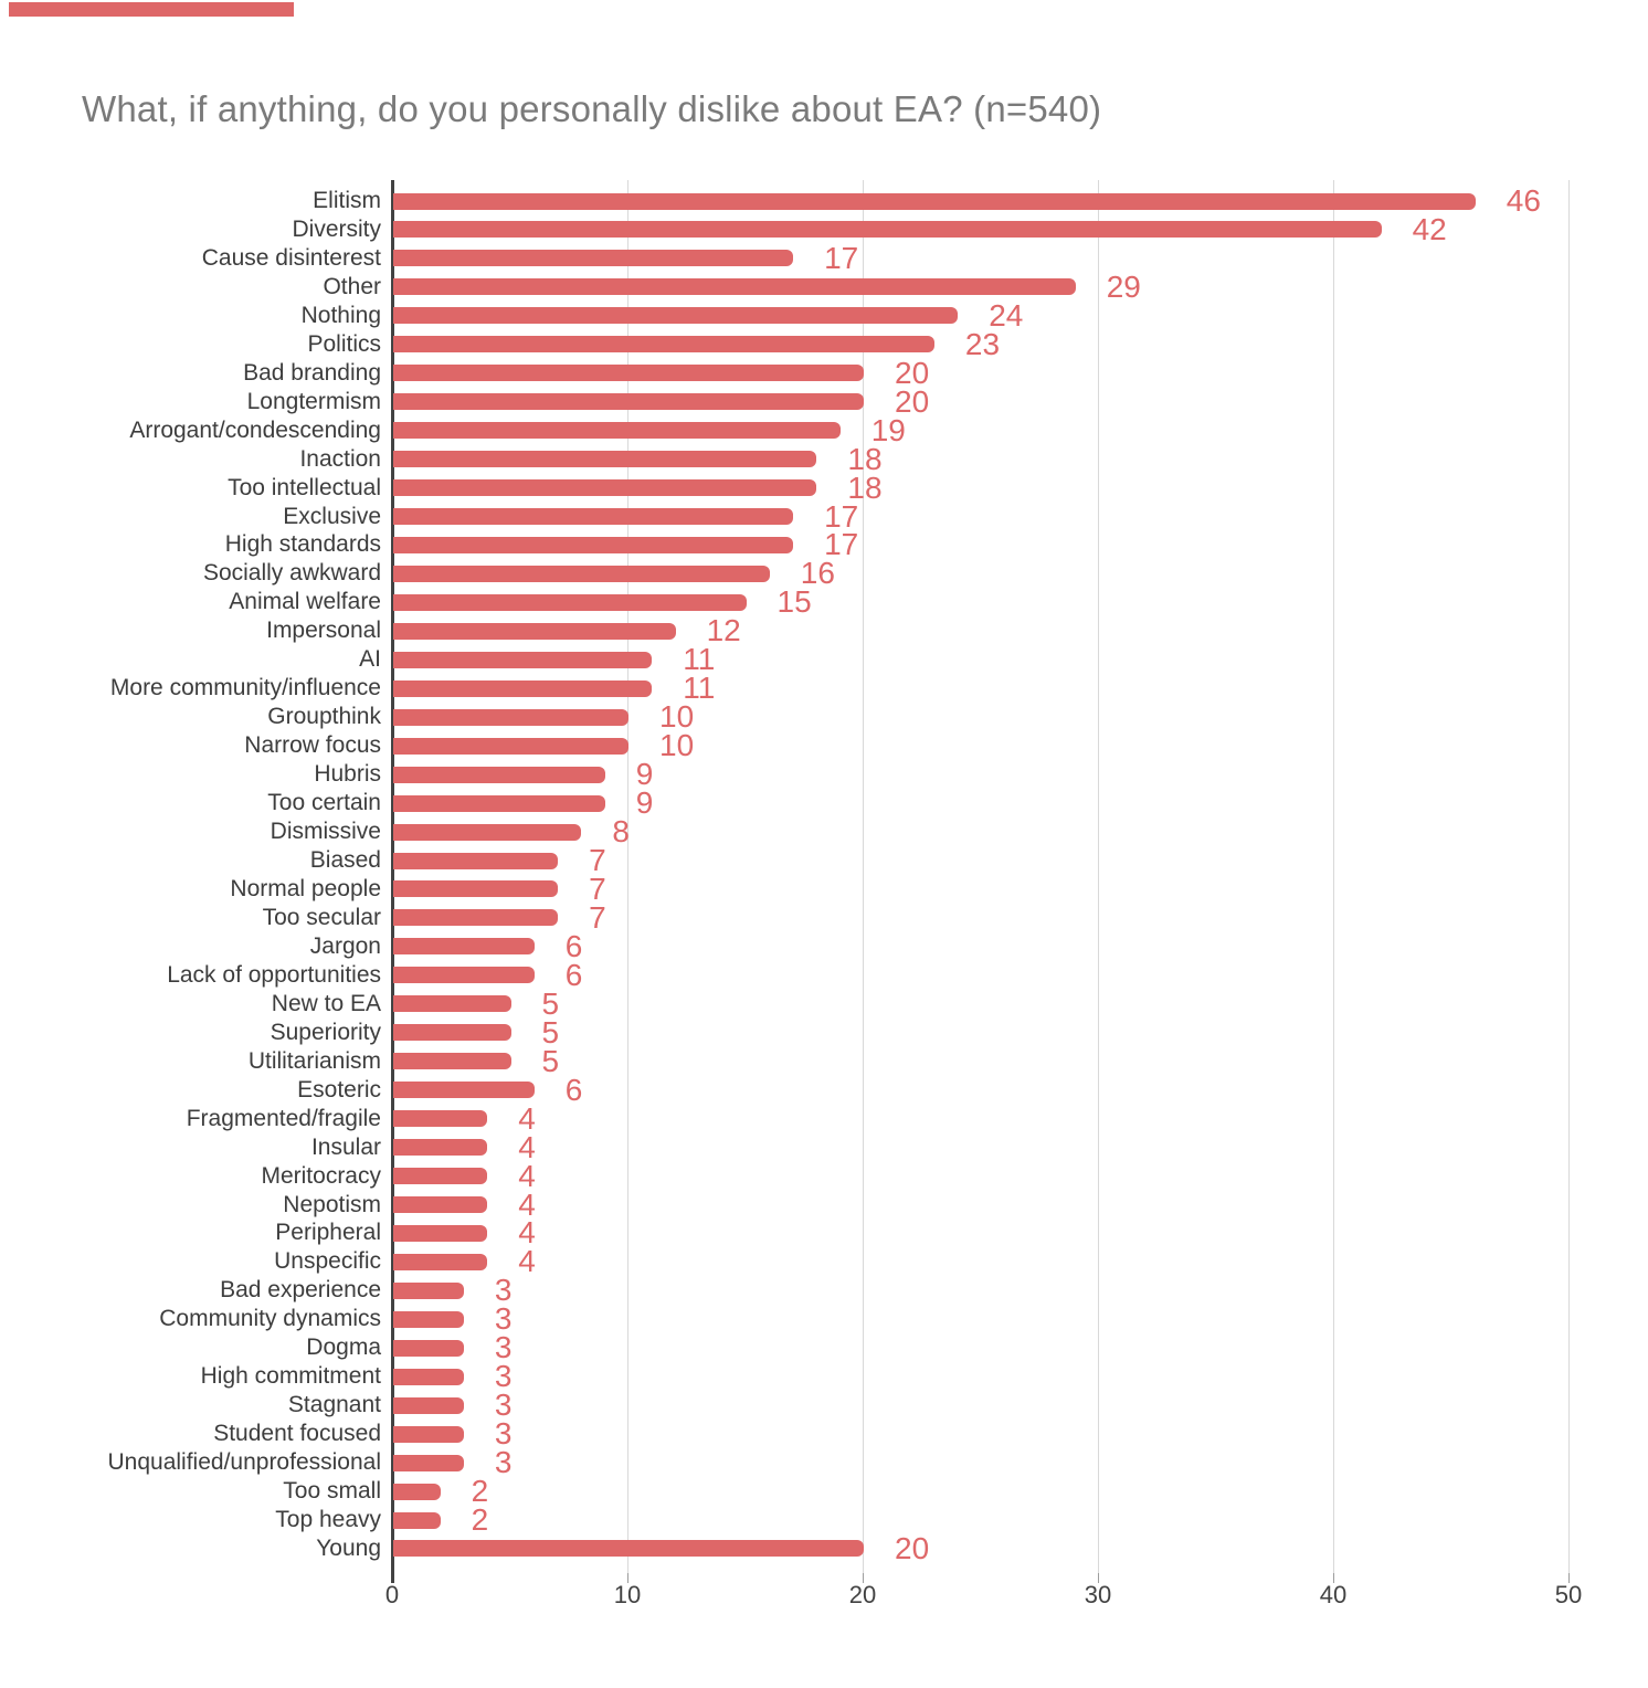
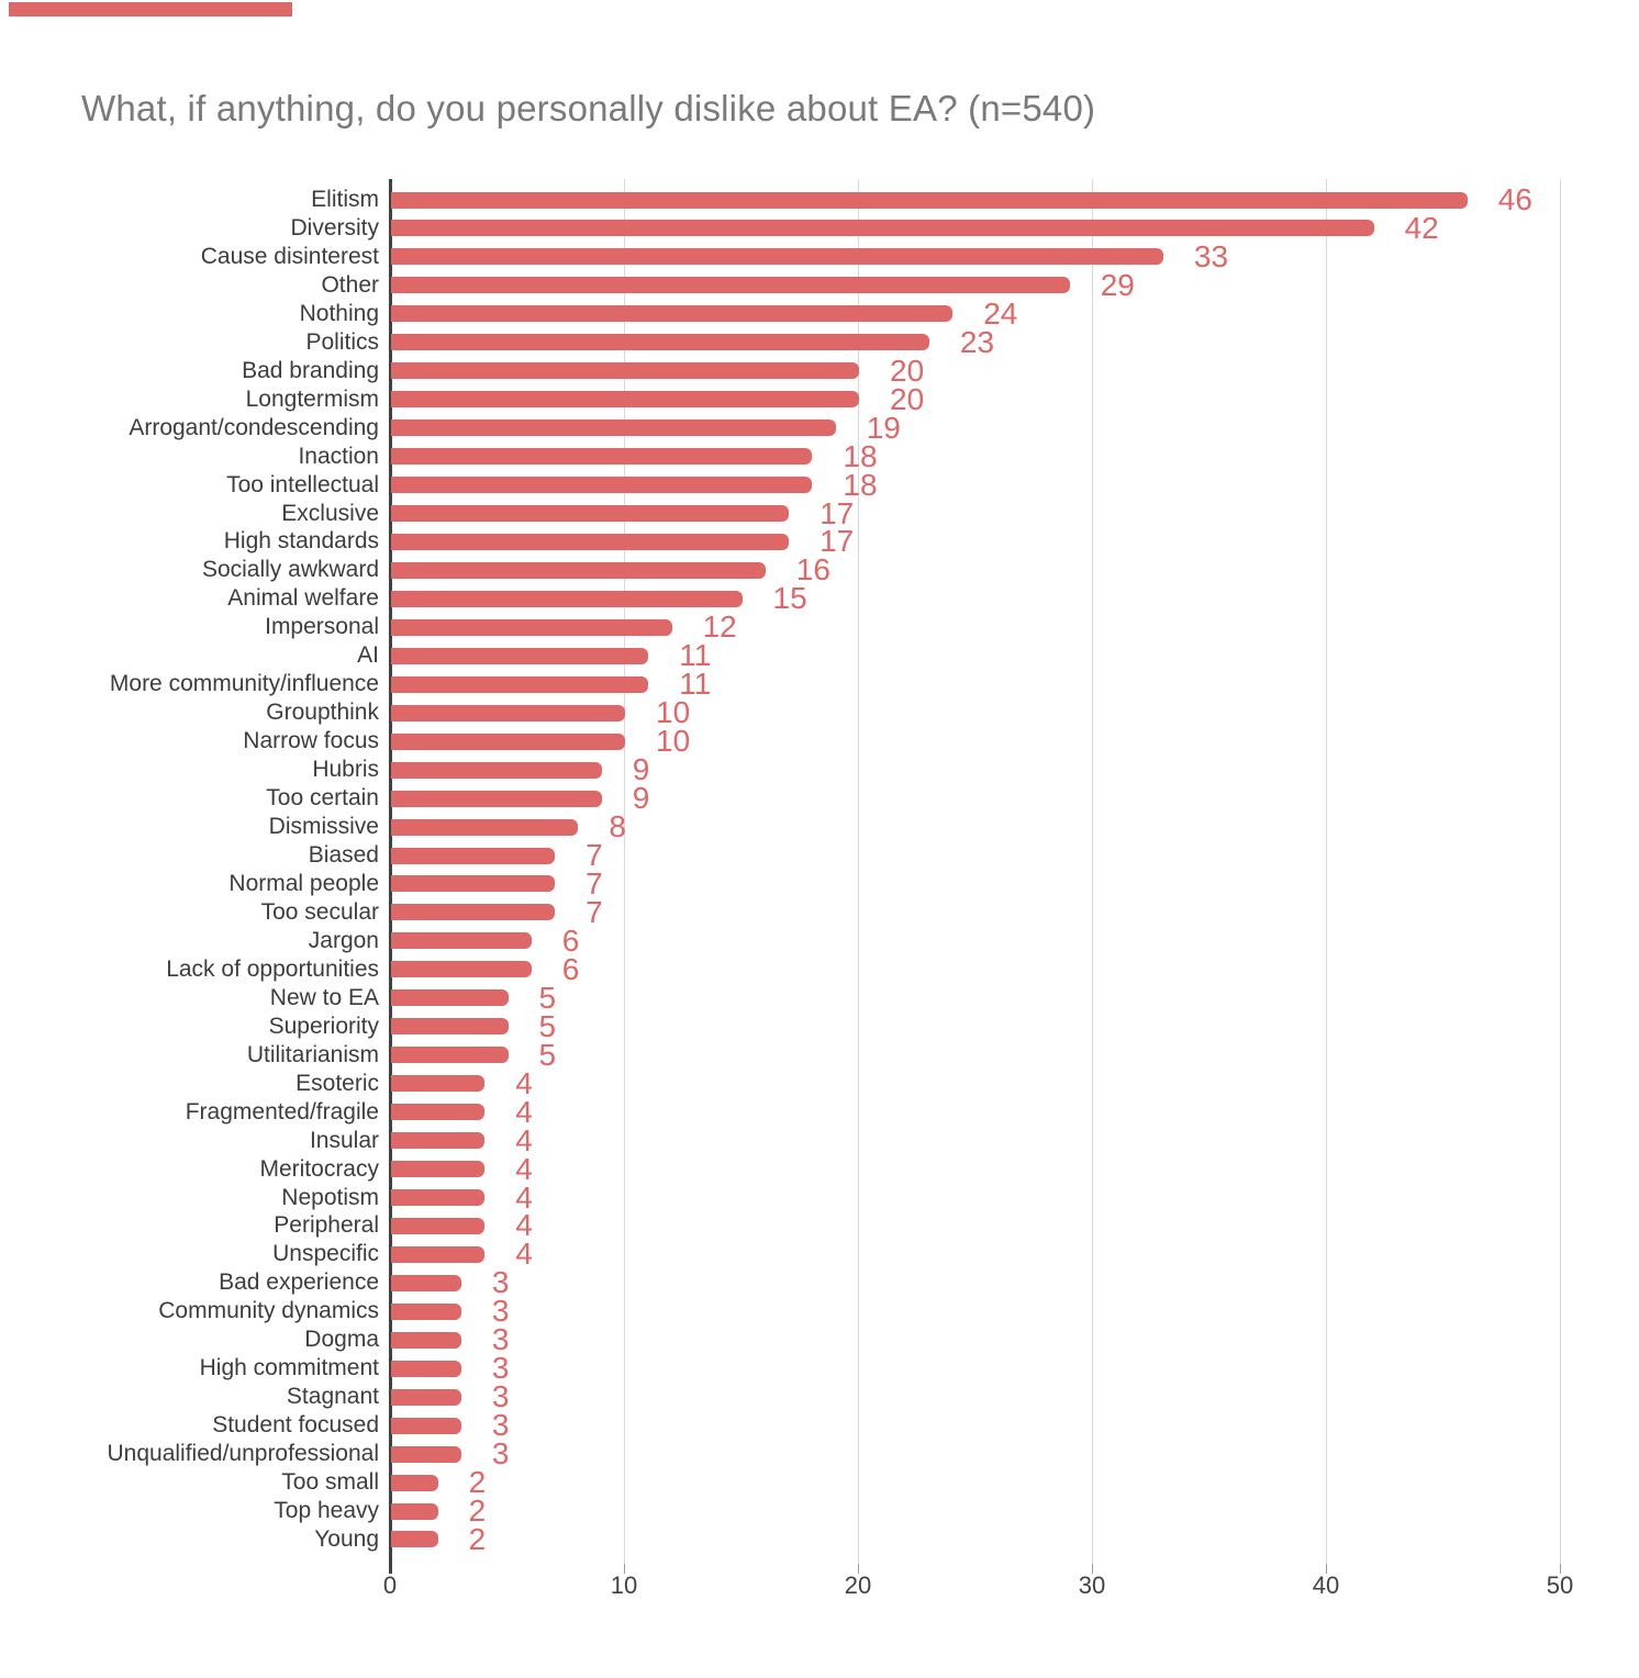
Cause disinterest: 17 -> 33
Esoteric: 6 -> 4
Young: 20 -> 2
